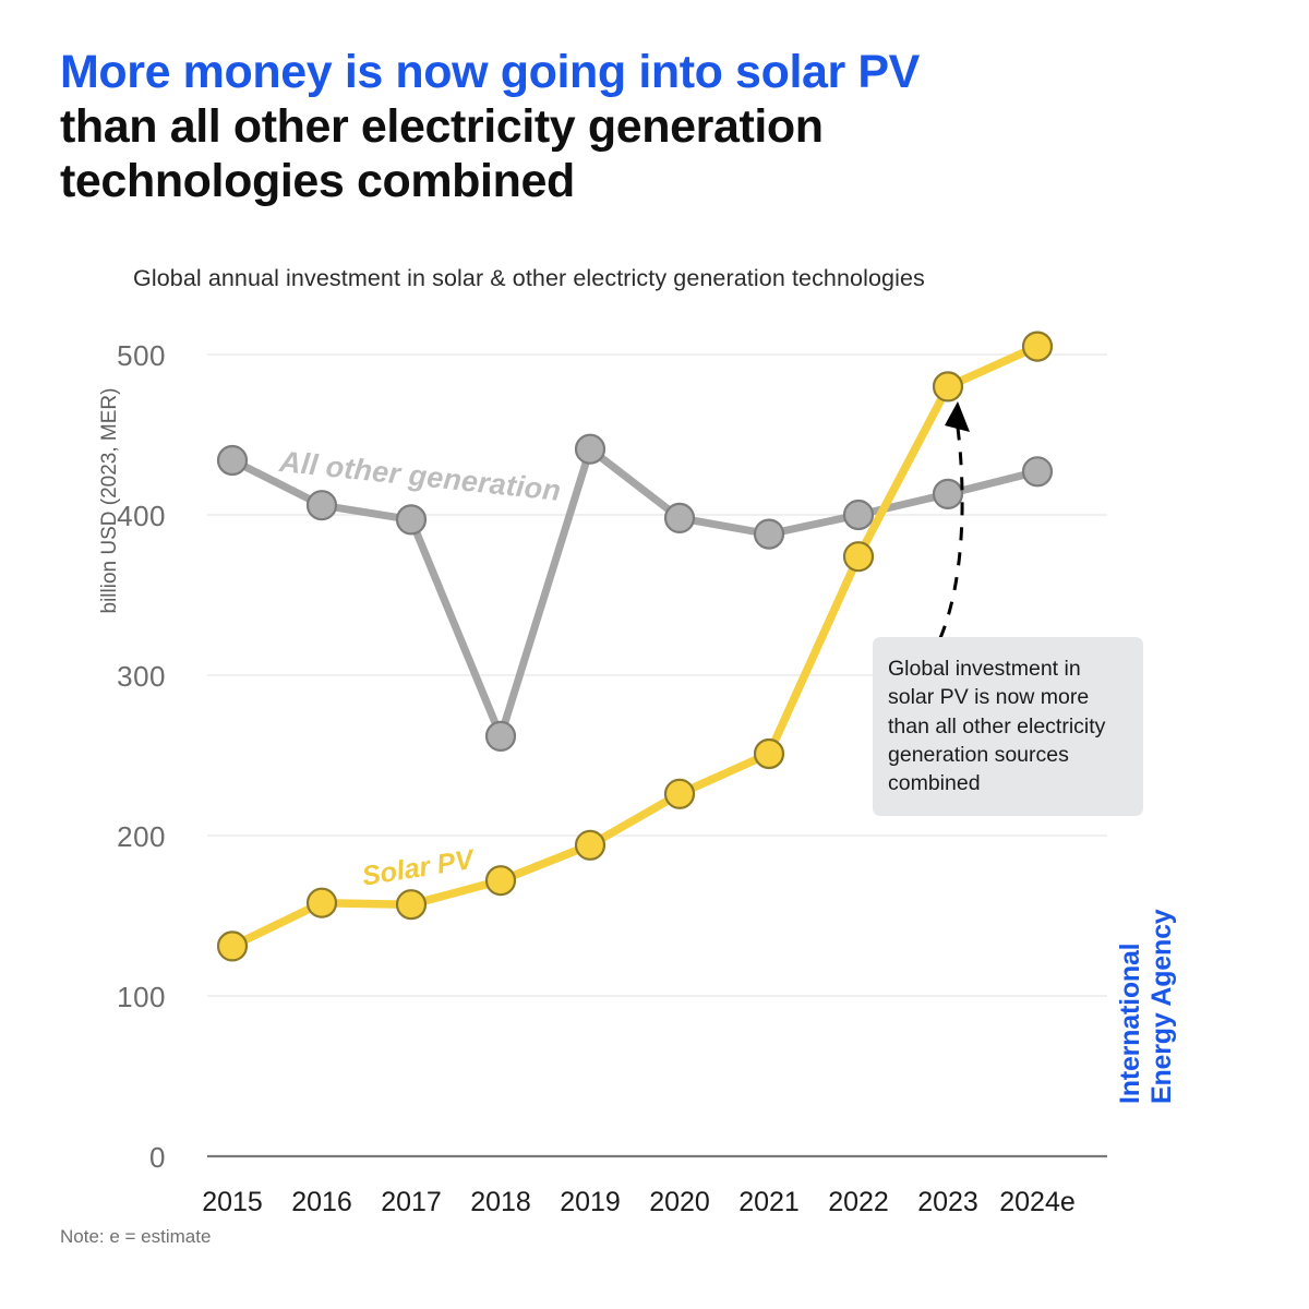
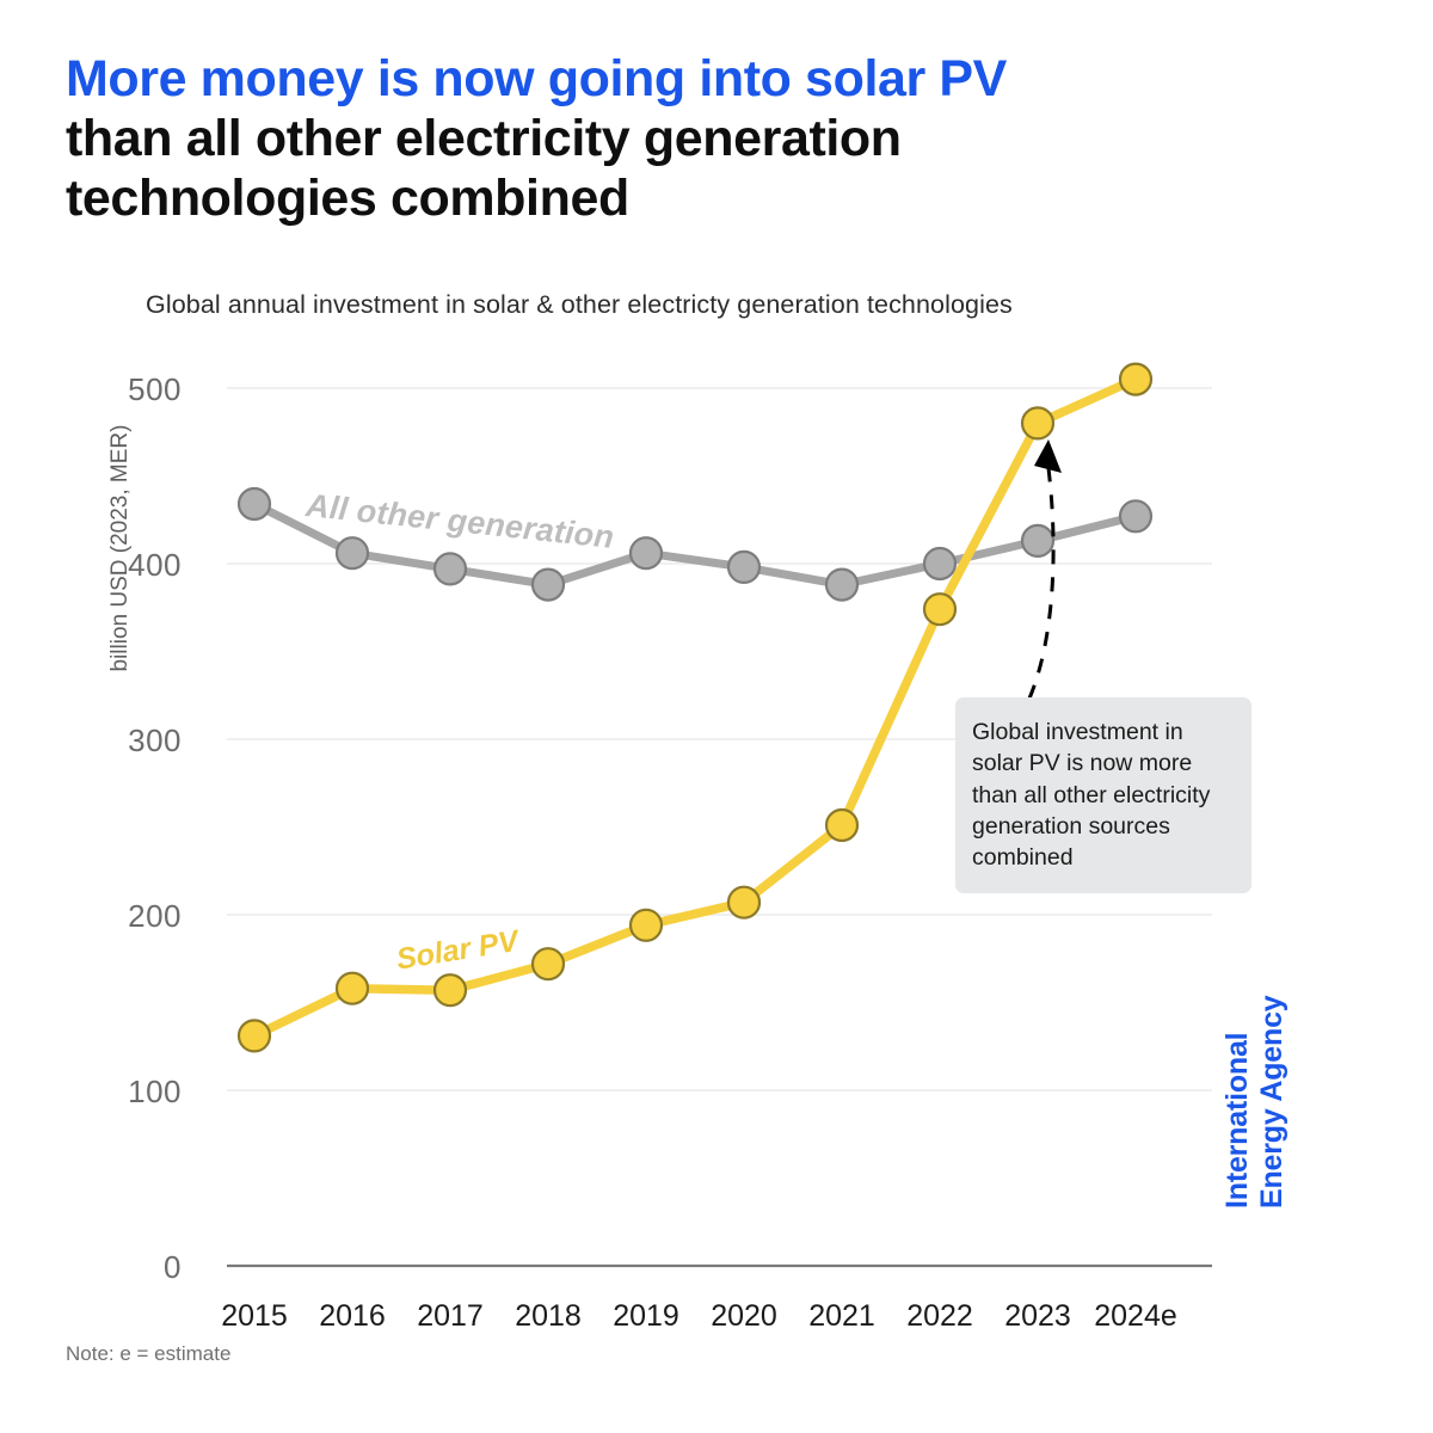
All other generation/2018: 262 -> 388
All other generation/2019: 441 -> 406
Solar PV/2020: 226 -> 207
